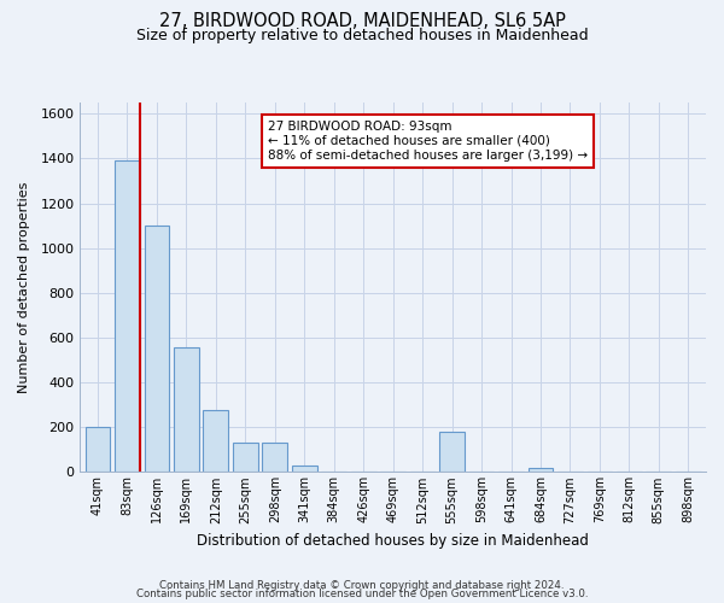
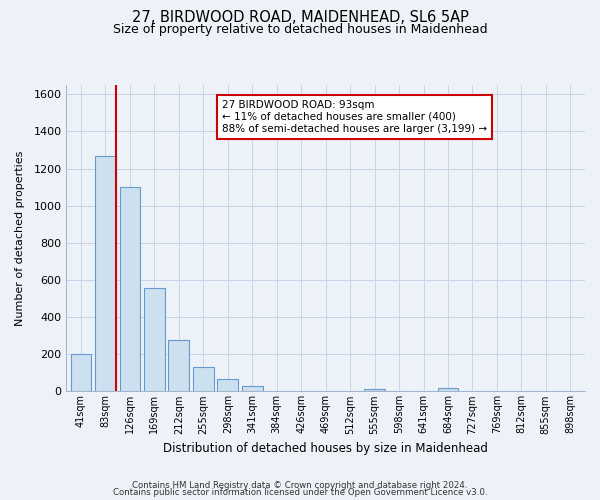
83sqm: 1390 -> 1270
298sqm: 130 -> 60
555sqm: 180 -> 20
